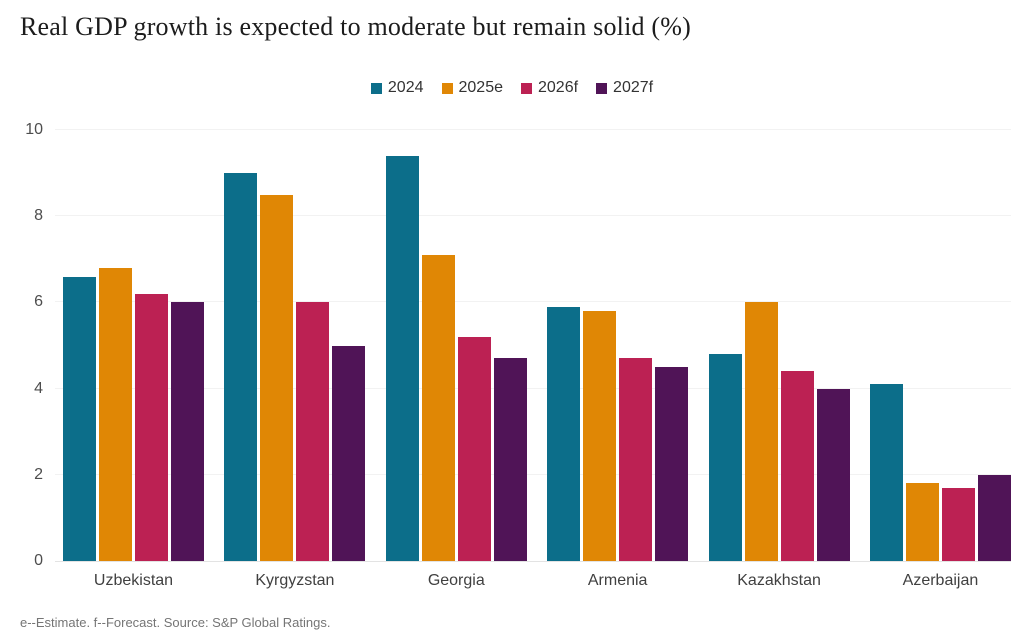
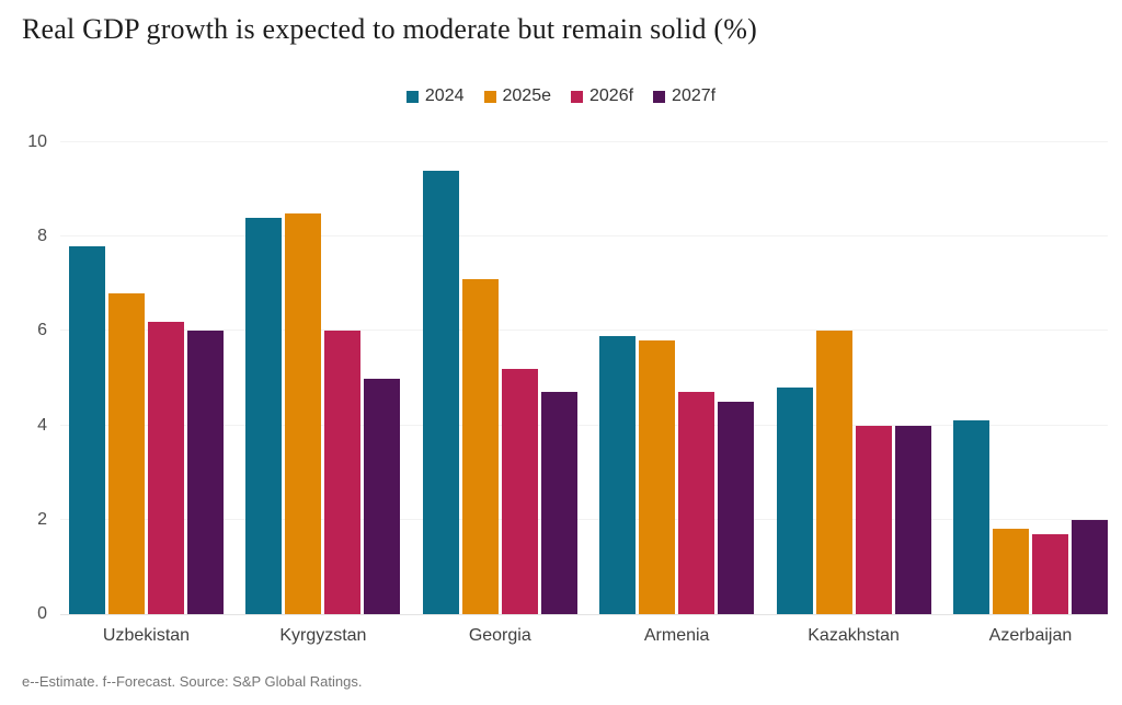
2024/Uzbekistan: 6.6 -> 7.8
2024/Kyrgyzstan: 9.0 -> 8.4
2026f/Kazakhstan: 4.4 -> 4.0
